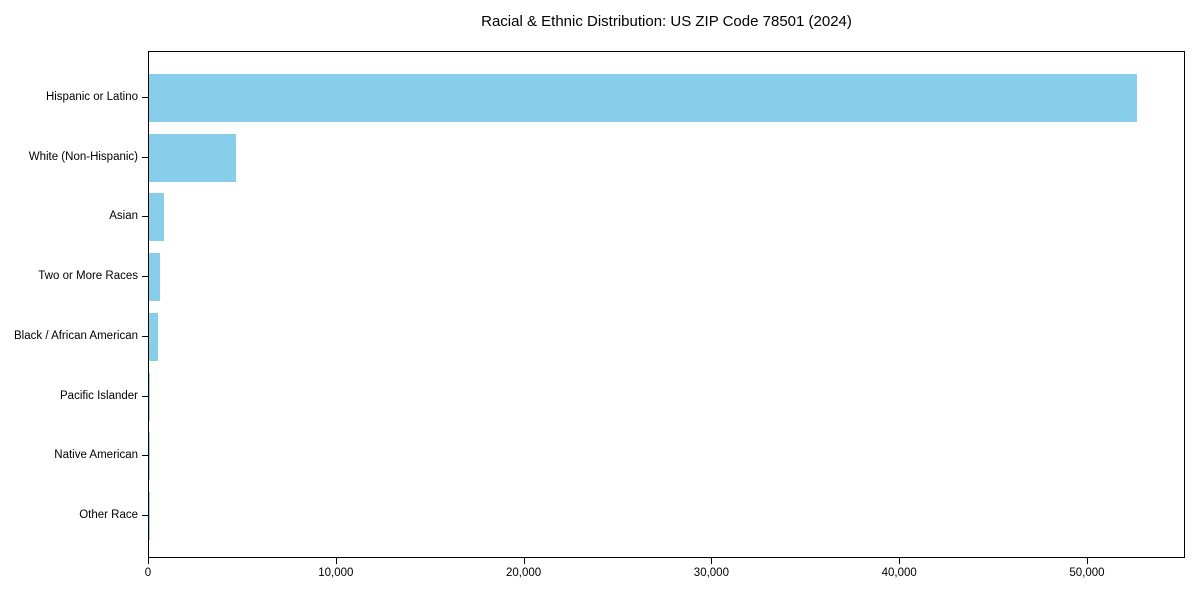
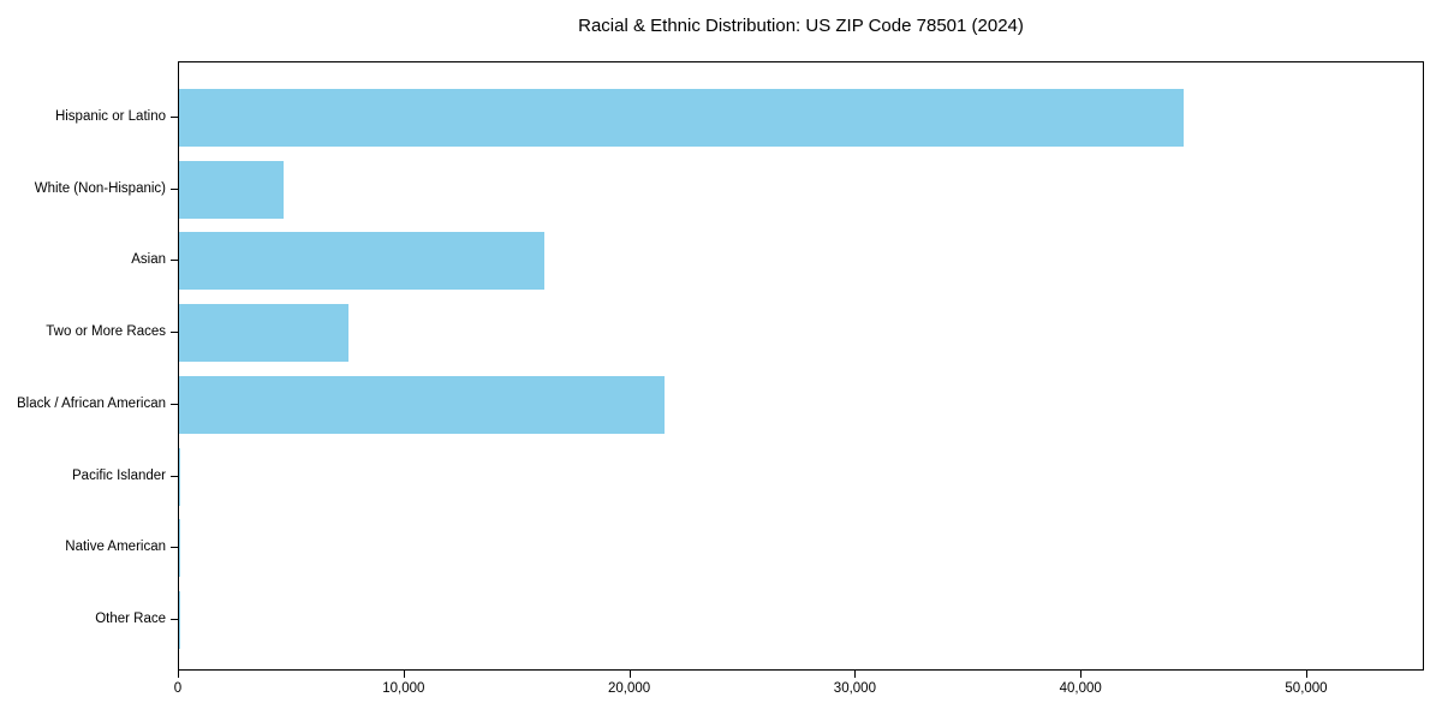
Hispanic or Latino: 52600 -> 44500
Asian: 800 -> 16200
Two or More Races: 600 -> 7500
Black / African American: 500 -> 21500
